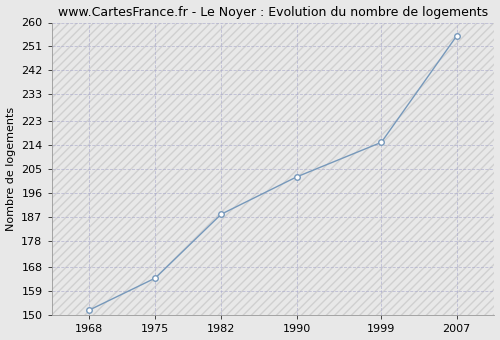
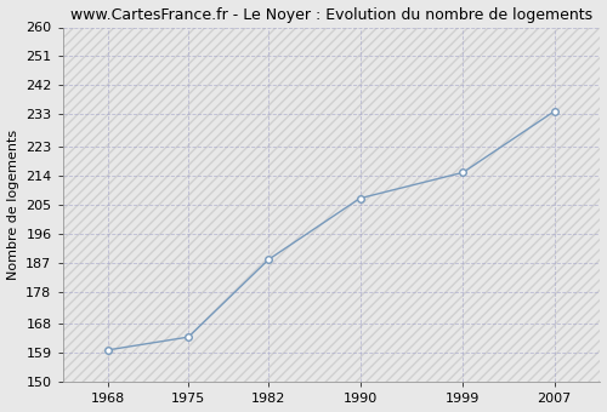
1968: 152 -> 160
1990: 202 -> 207
2007: 255 -> 234
